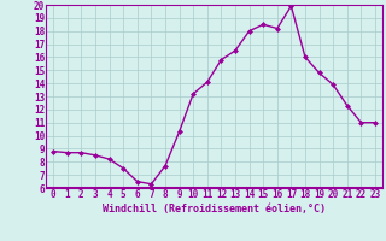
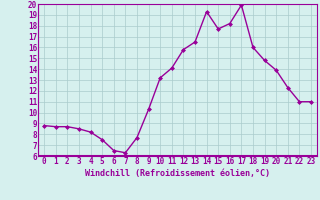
14: 18.0 -> 19.3
15: 18.5 -> 17.7
